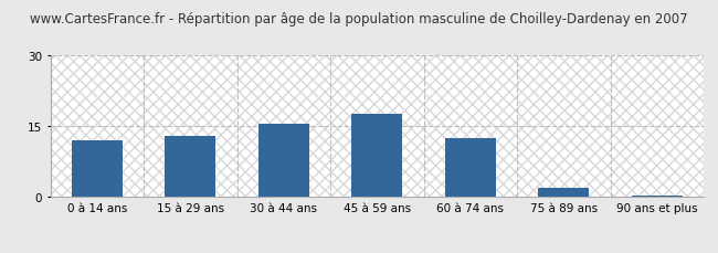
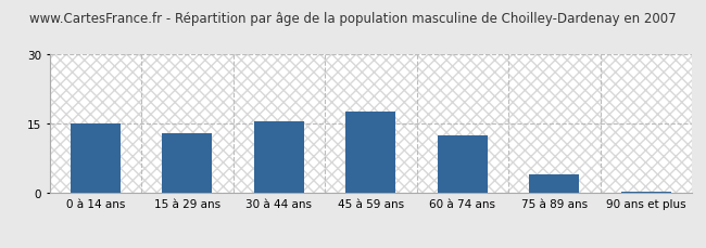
0 à 14 ans: 12.0 -> 15.0
75 à 89 ans: 2.0 -> 4.0
